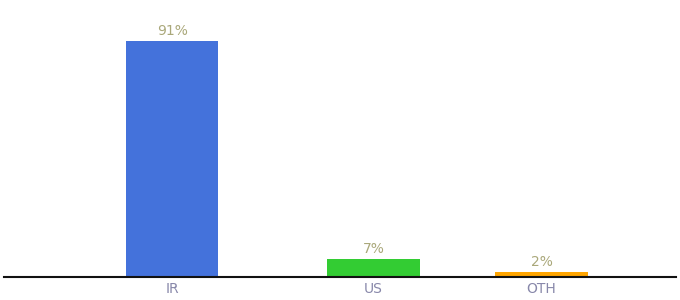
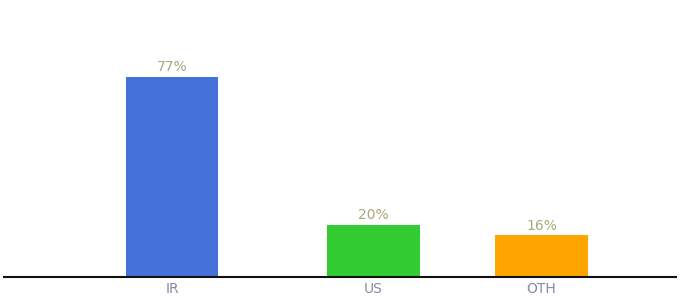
IR: 91% -> 77%
US: 7% -> 20%
OTH: 2% -> 16%
